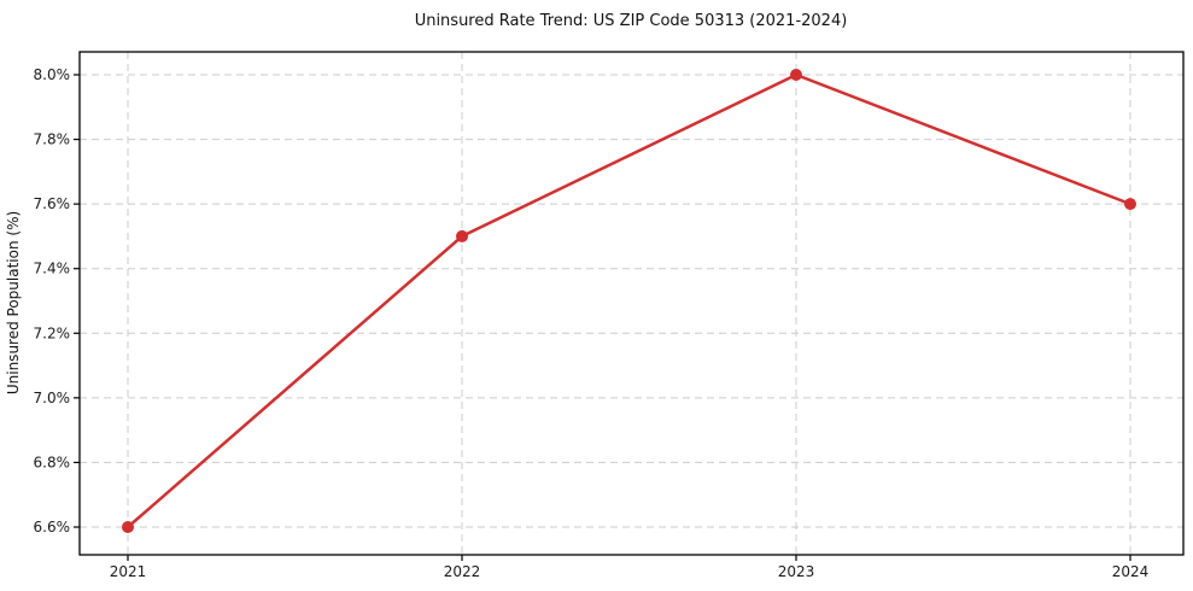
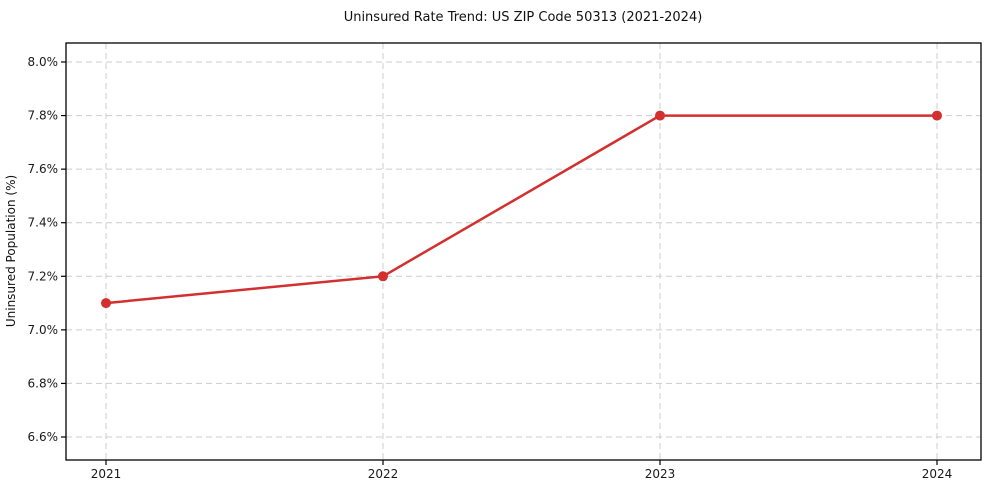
2021: 6.6% -> 7.1%
2022: 7.5% -> 7.2%
2023: 8.0% -> 7.8%
2024: 7.6% -> 7.8%
